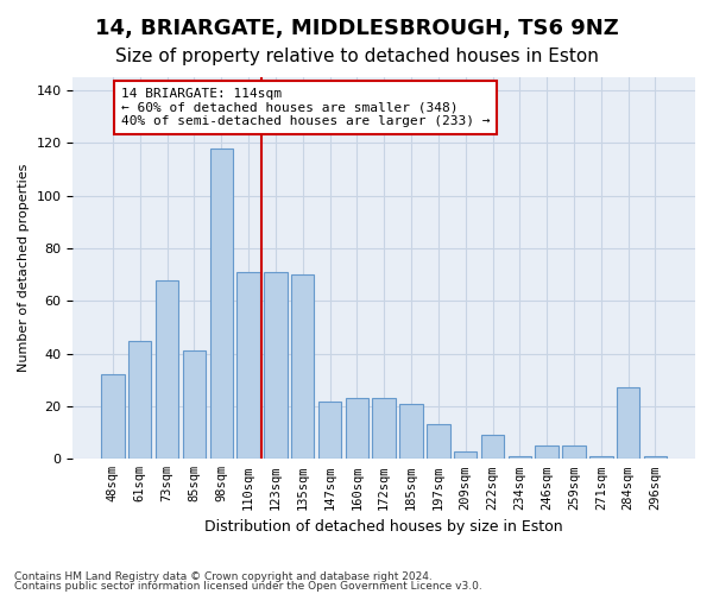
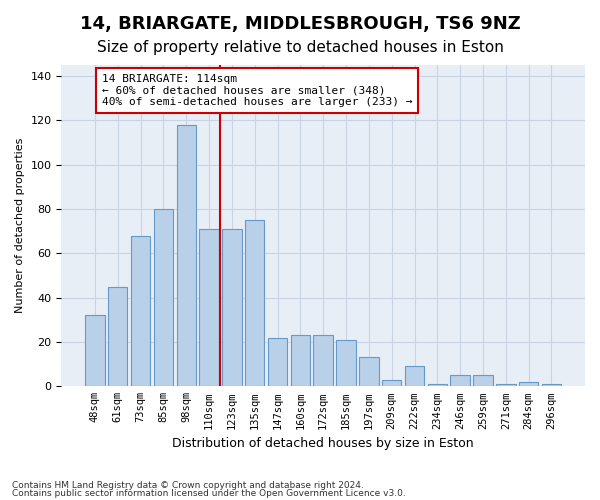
85sqm: 41 -> 80
135sqm: 70 -> 75
284sqm: 27 -> 2
